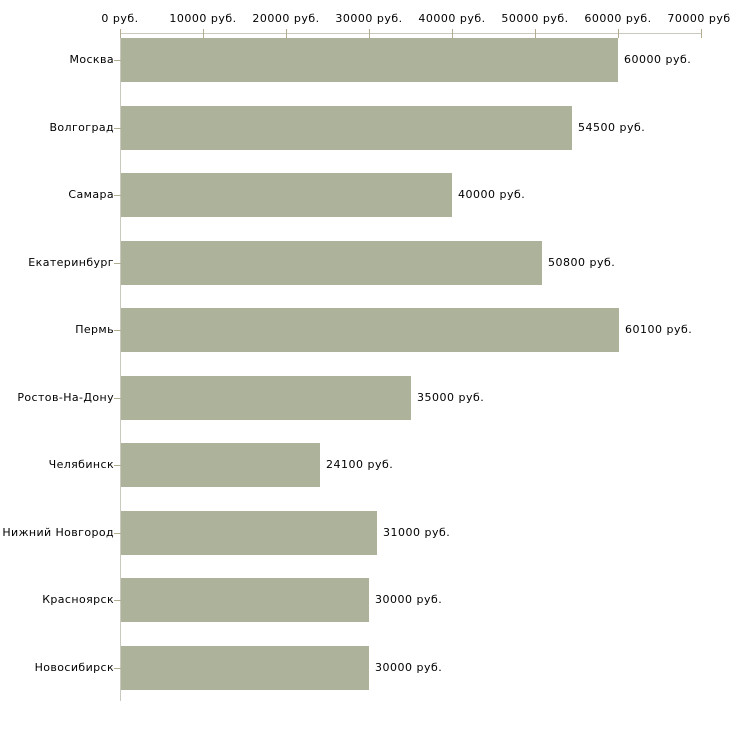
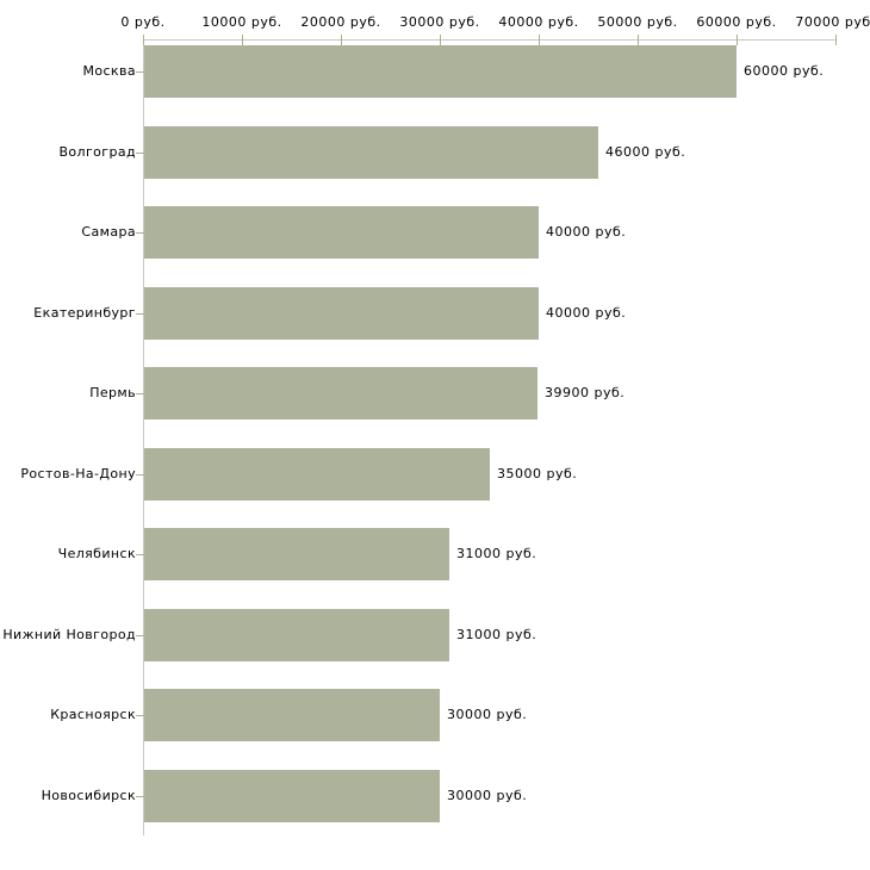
Волгоград: 54500 -> 46000
Екатеринбург: 50800 -> 40000
Пермь: 60100 -> 39900
Челябинск: 24100 -> 31000
